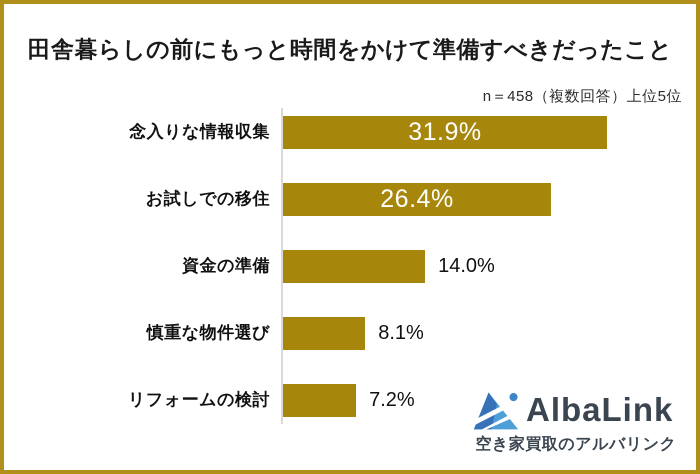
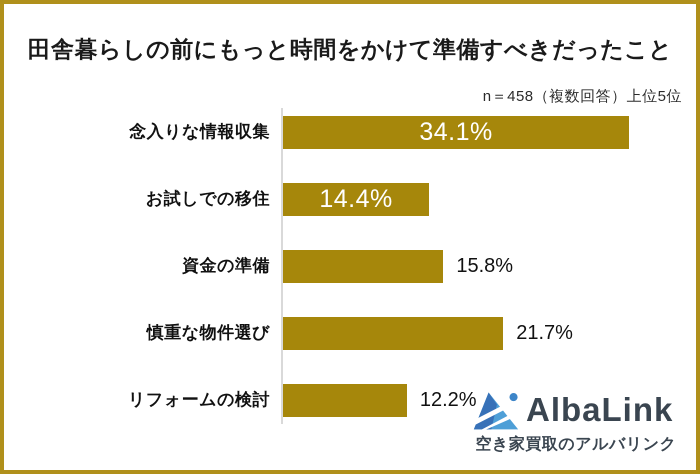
念入りな情報収集: 31.9% -> 34.1%
お試しでの移住: 26.4% -> 14.4%
資金の準備: 14.0% -> 15.8%
慎重な物件選び: 8.1% -> 21.7%
リフォームの検討: 7.2% -> 12.2%
